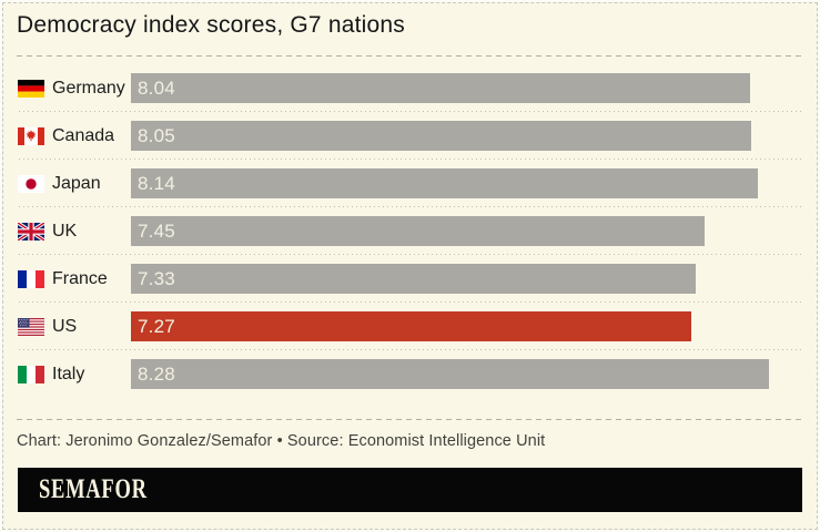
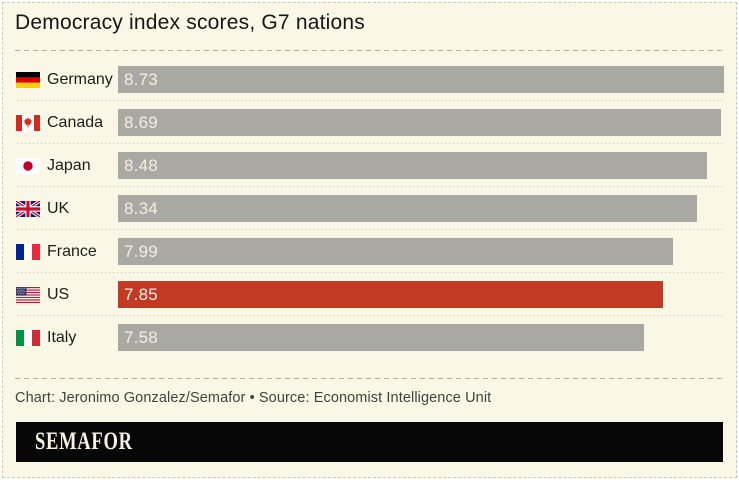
Germany: 8.04 -> 8.73
Canada: 8.05 -> 8.69
Japan: 8.14 -> 8.48
UK: 7.45 -> 8.34
France: 7.33 -> 7.99
US: 7.27 -> 7.85
Italy: 8.28 -> 7.58
